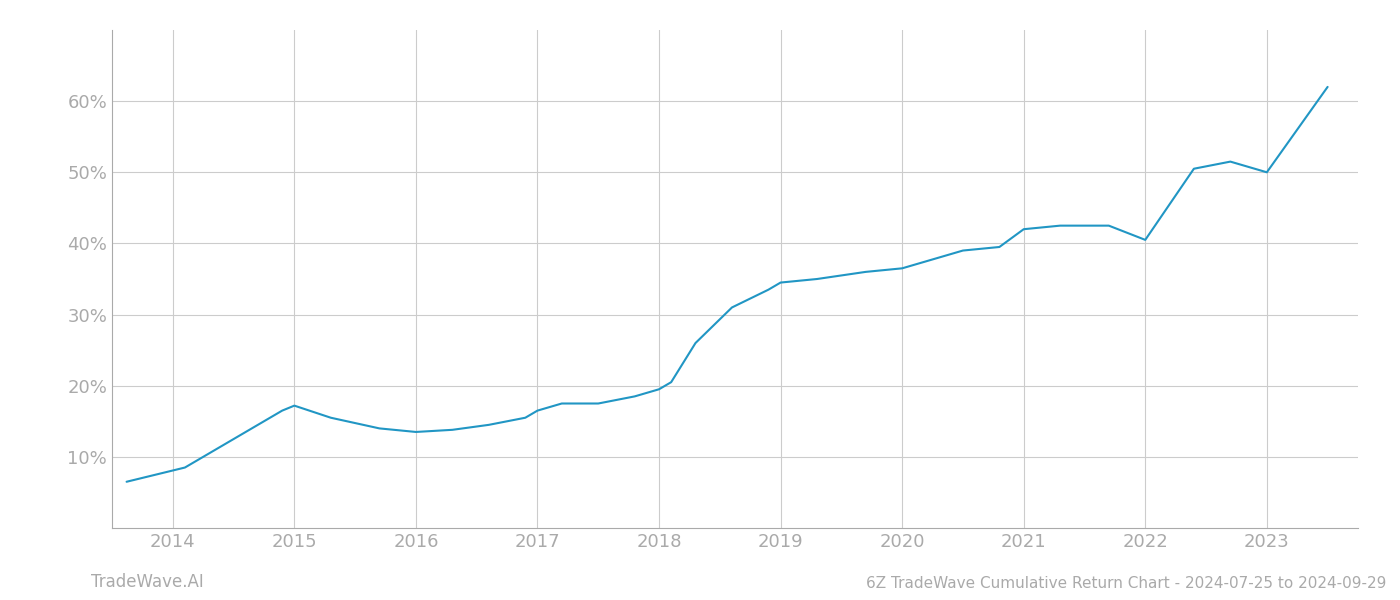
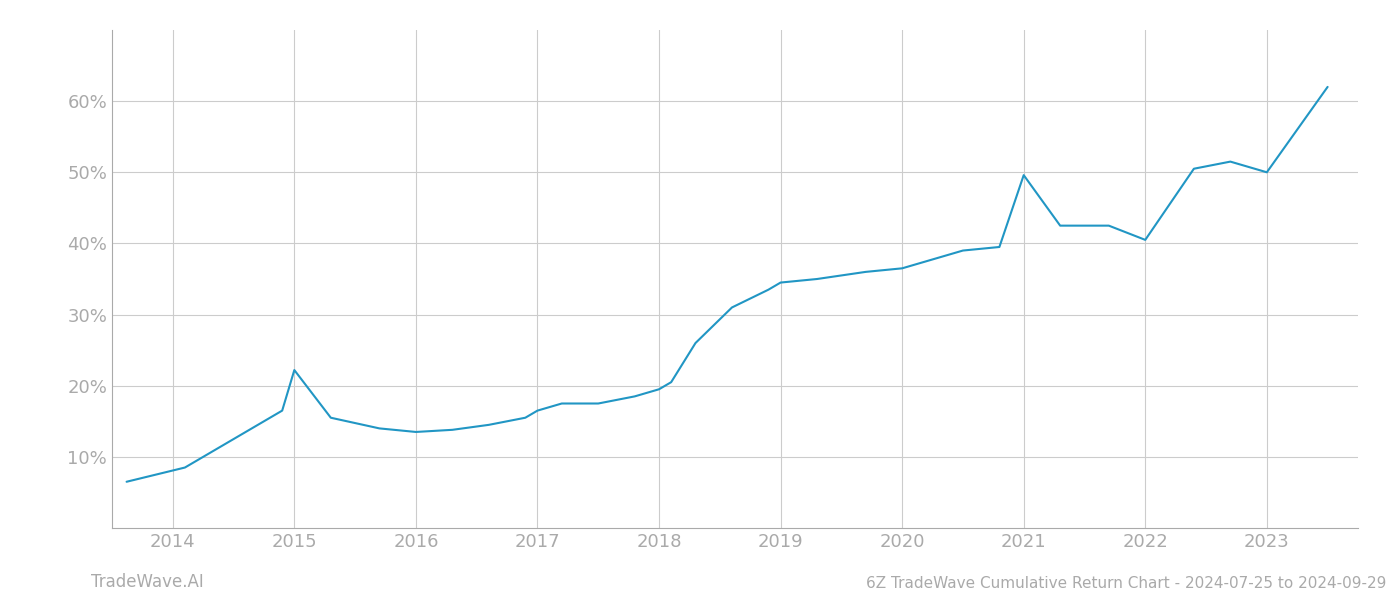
2015: 17.2% -> 22.2%
2021: 42.0% -> 49.6%
